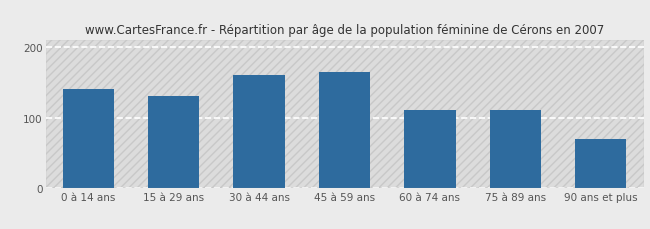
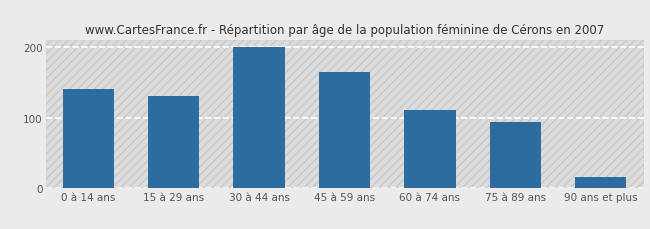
30 à 44 ans: 160 -> 200
75 à 89 ans: 110 -> 93
90 ans et plus: 70 -> 15
